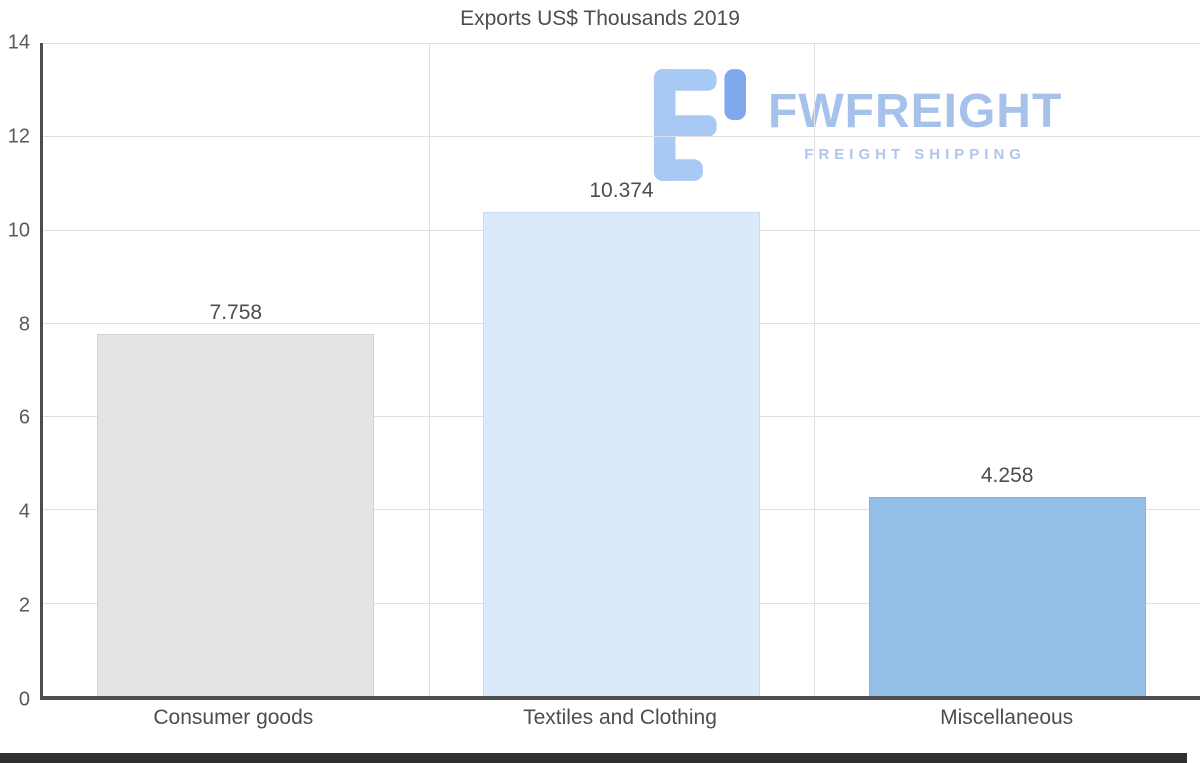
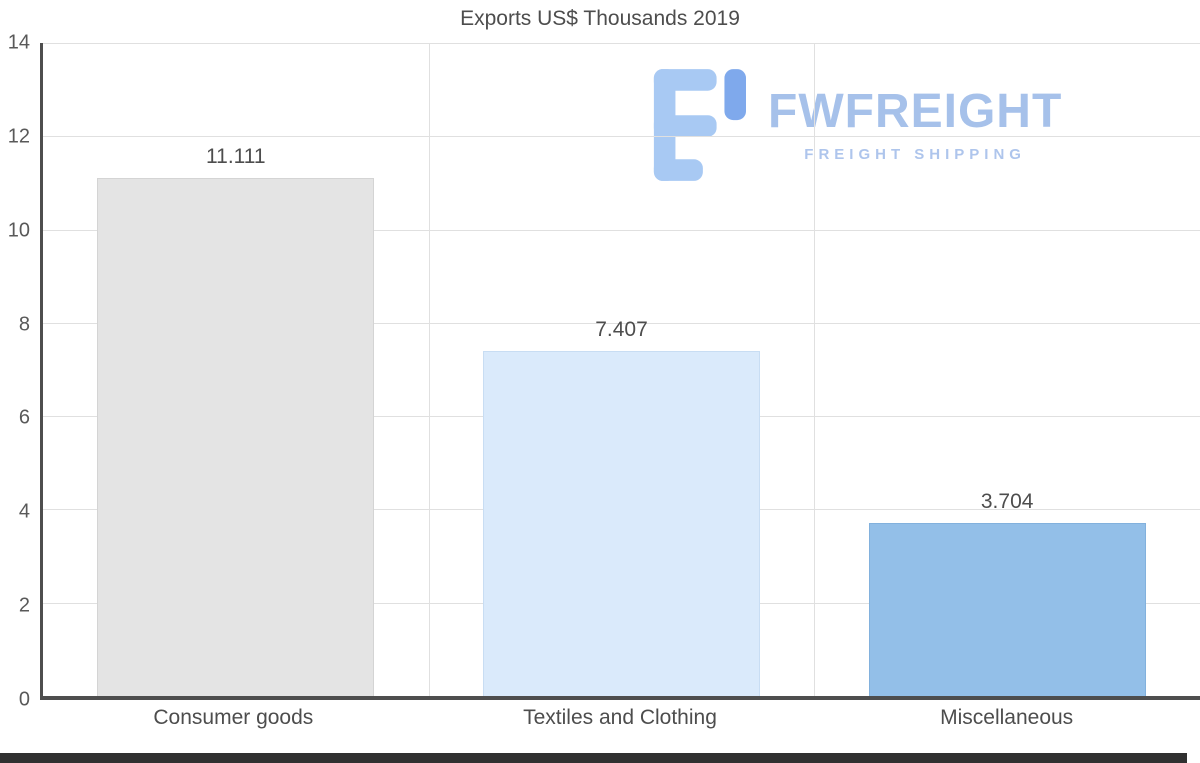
Consumer goods: 7.758 -> 11.111
Textiles and Clothing: 10.374 -> 7.407
Miscellaneous: 4.258 -> 3.704
